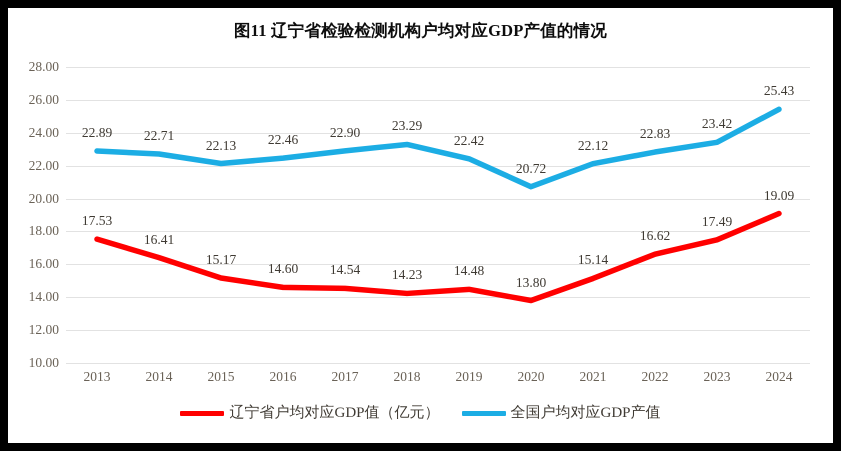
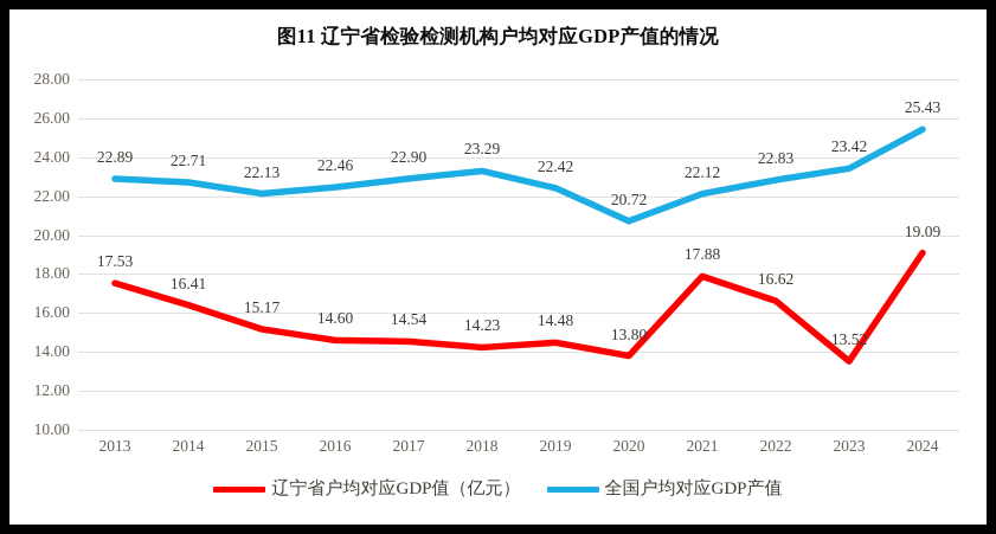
辽宁省户均对应GDP值（亿元）/2021: 15.14 -> 17.88
辽宁省户均对应GDP值（亿元）/2023: 17.49 -> 13.52
